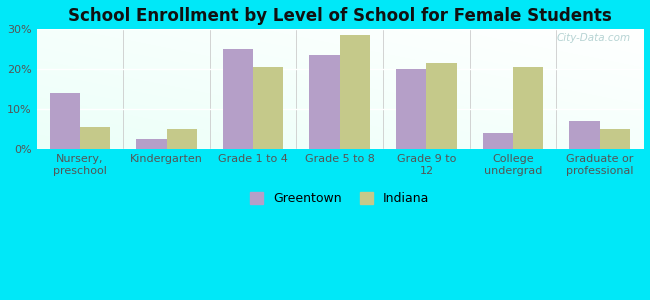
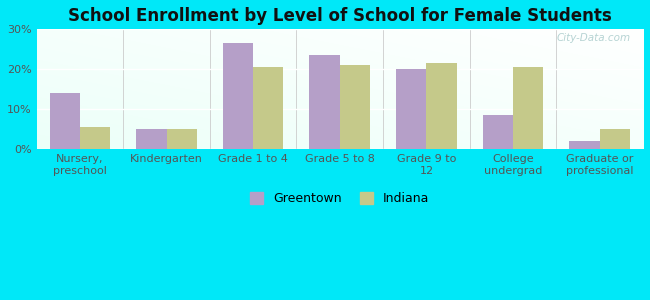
Greentown/Kindergarten: 2.5% -> 5.0%
Greentown/Grade 1 to 4: 25.0% -> 26.5%
Indiana/Grade 5 to 8: 28.5% -> 21.0%
Greentown/College undergrad: 4.0% -> 8.5%
Greentown/Graduate or professional: 7.0% -> 2.0%
